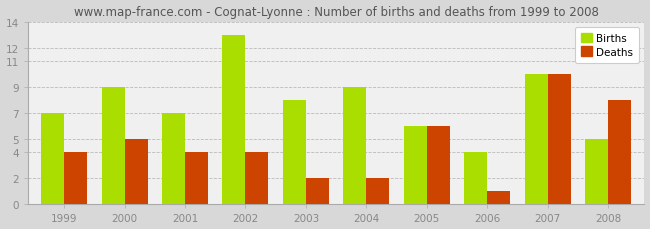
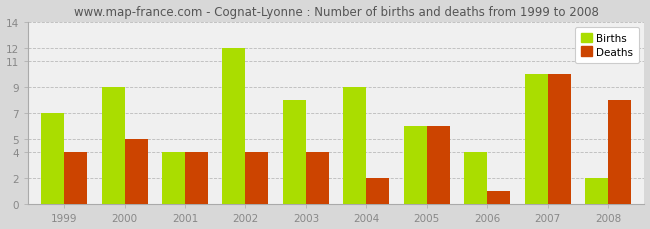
Births/2001: 7 -> 4
Births/2002: 13 -> 12
Deaths/2003: 2 -> 4
Births/2008: 5 -> 2
